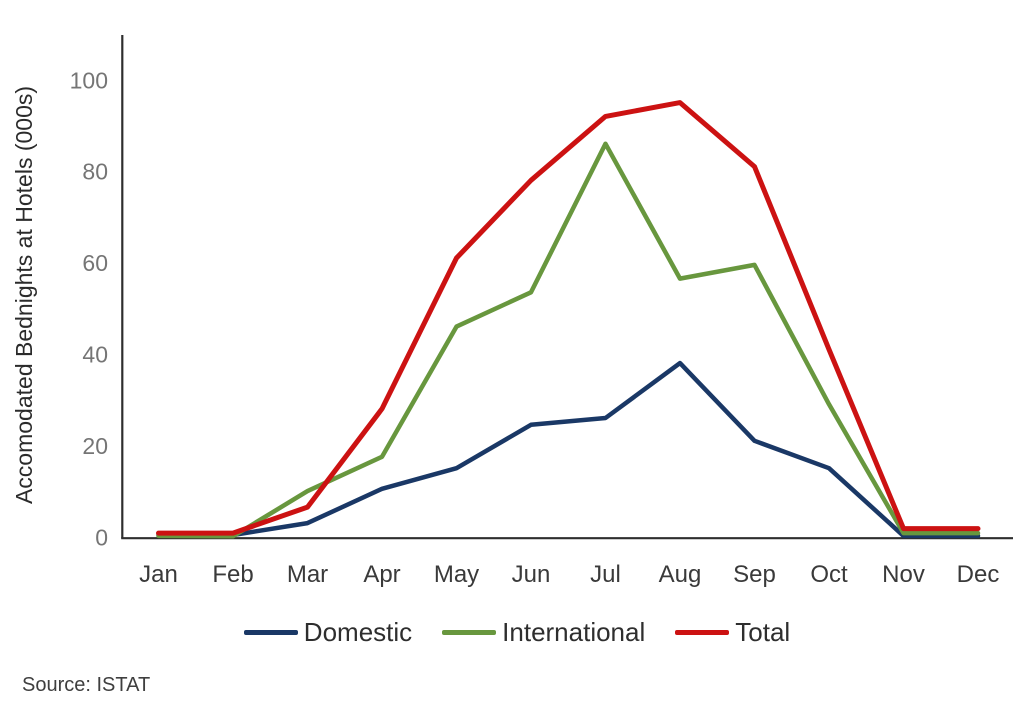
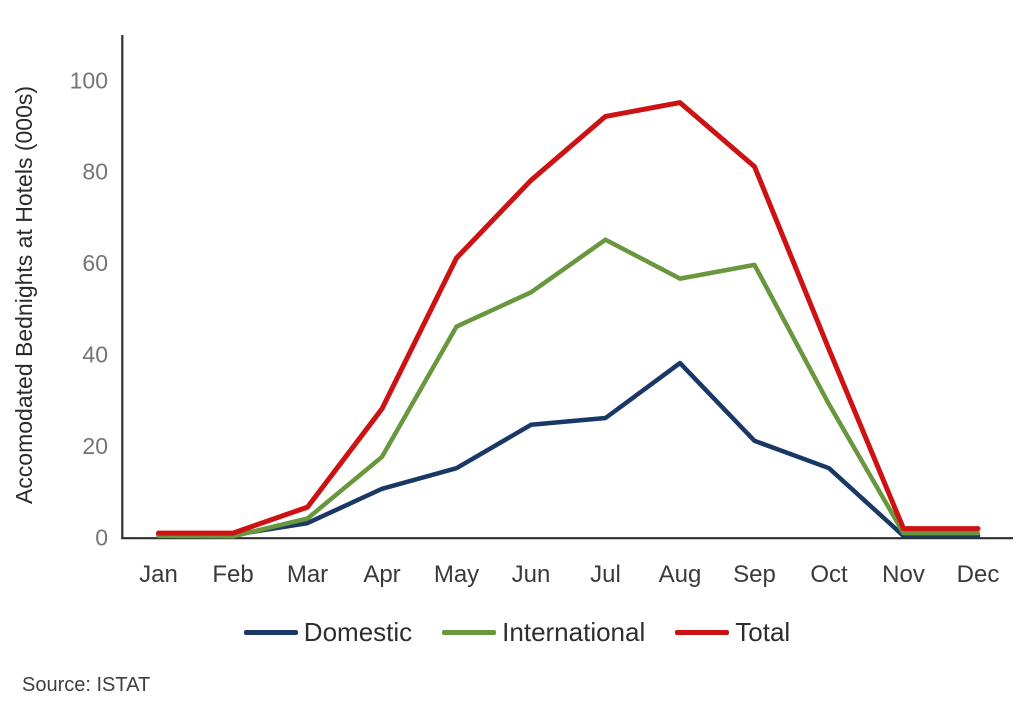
International/Mar: 10 -> 4
International/Jul: 86 -> 65
